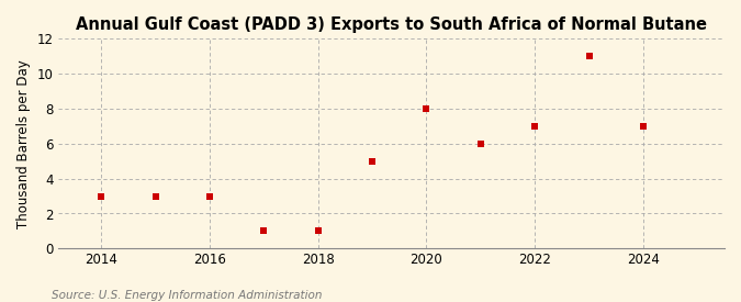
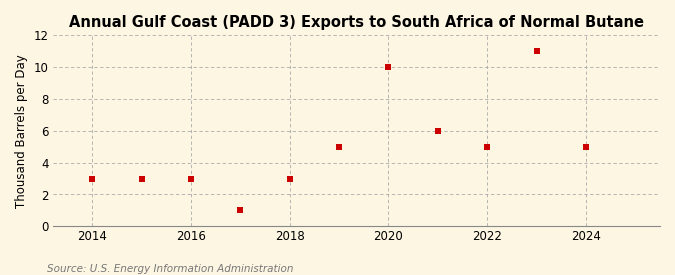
2018: 1 -> 3
2020: 8 -> 10
2022: 7 -> 5
2024: 7 -> 5
